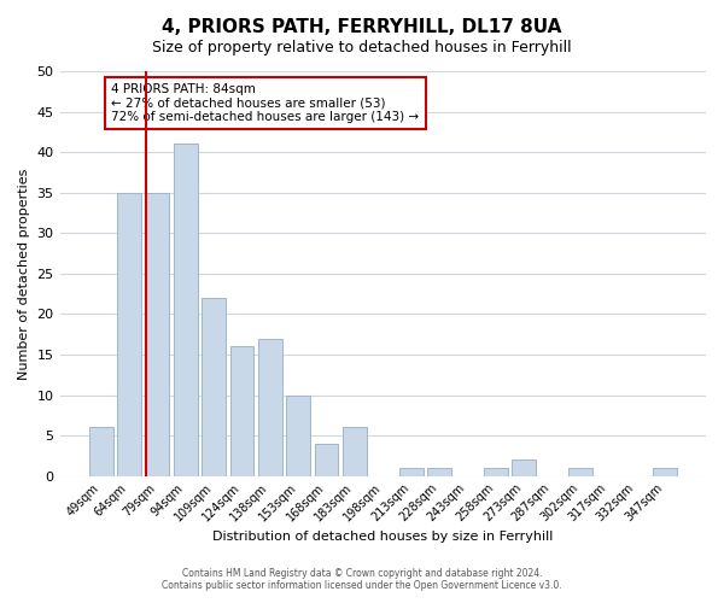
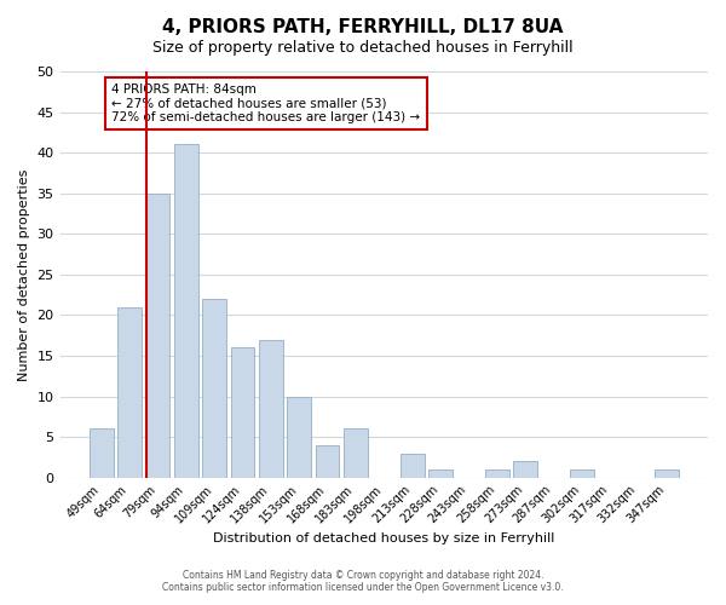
64sqm: 35 -> 21
213sqm: 1 -> 3
